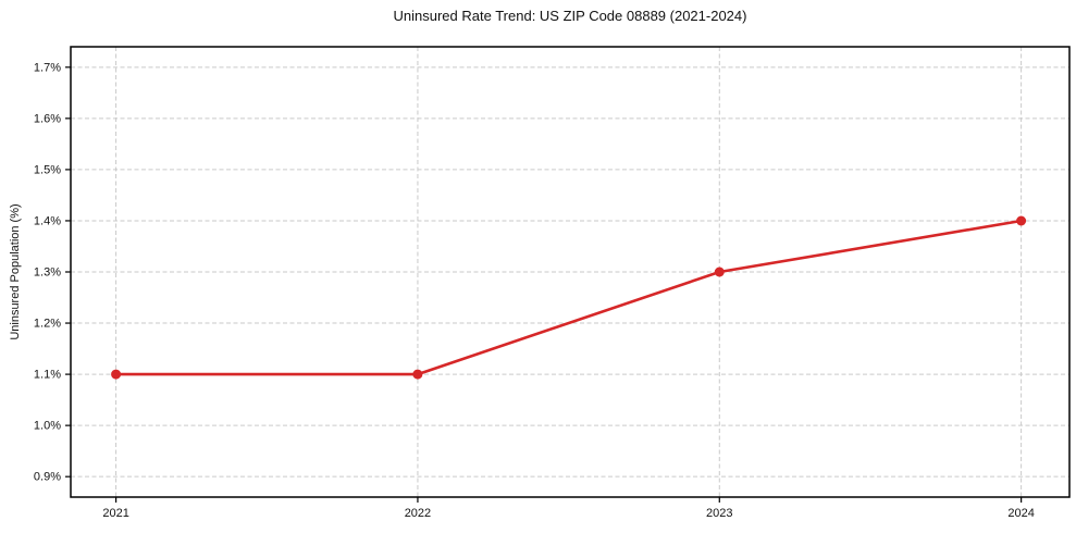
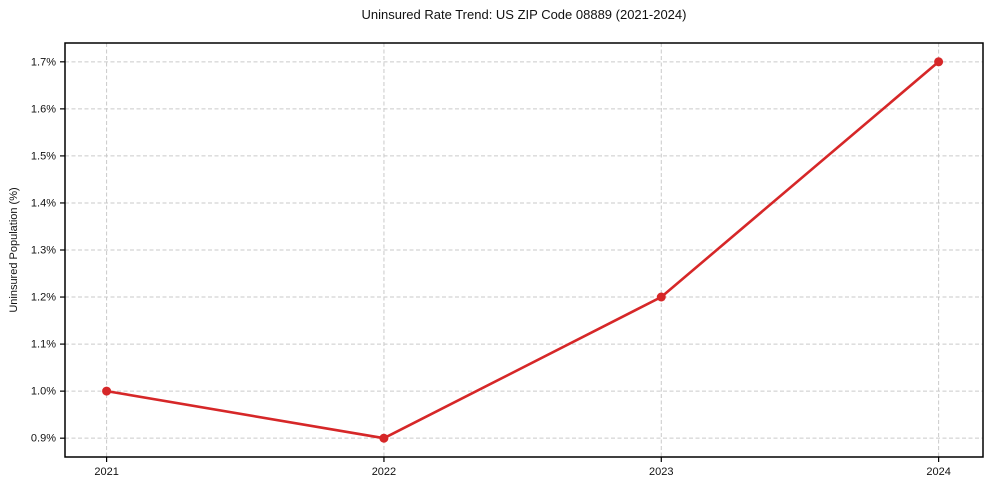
2021: 1.1% -> 1.0%
2022: 1.1% -> 0.9%
2023: 1.3% -> 1.2%
2024: 1.4% -> 1.7%
